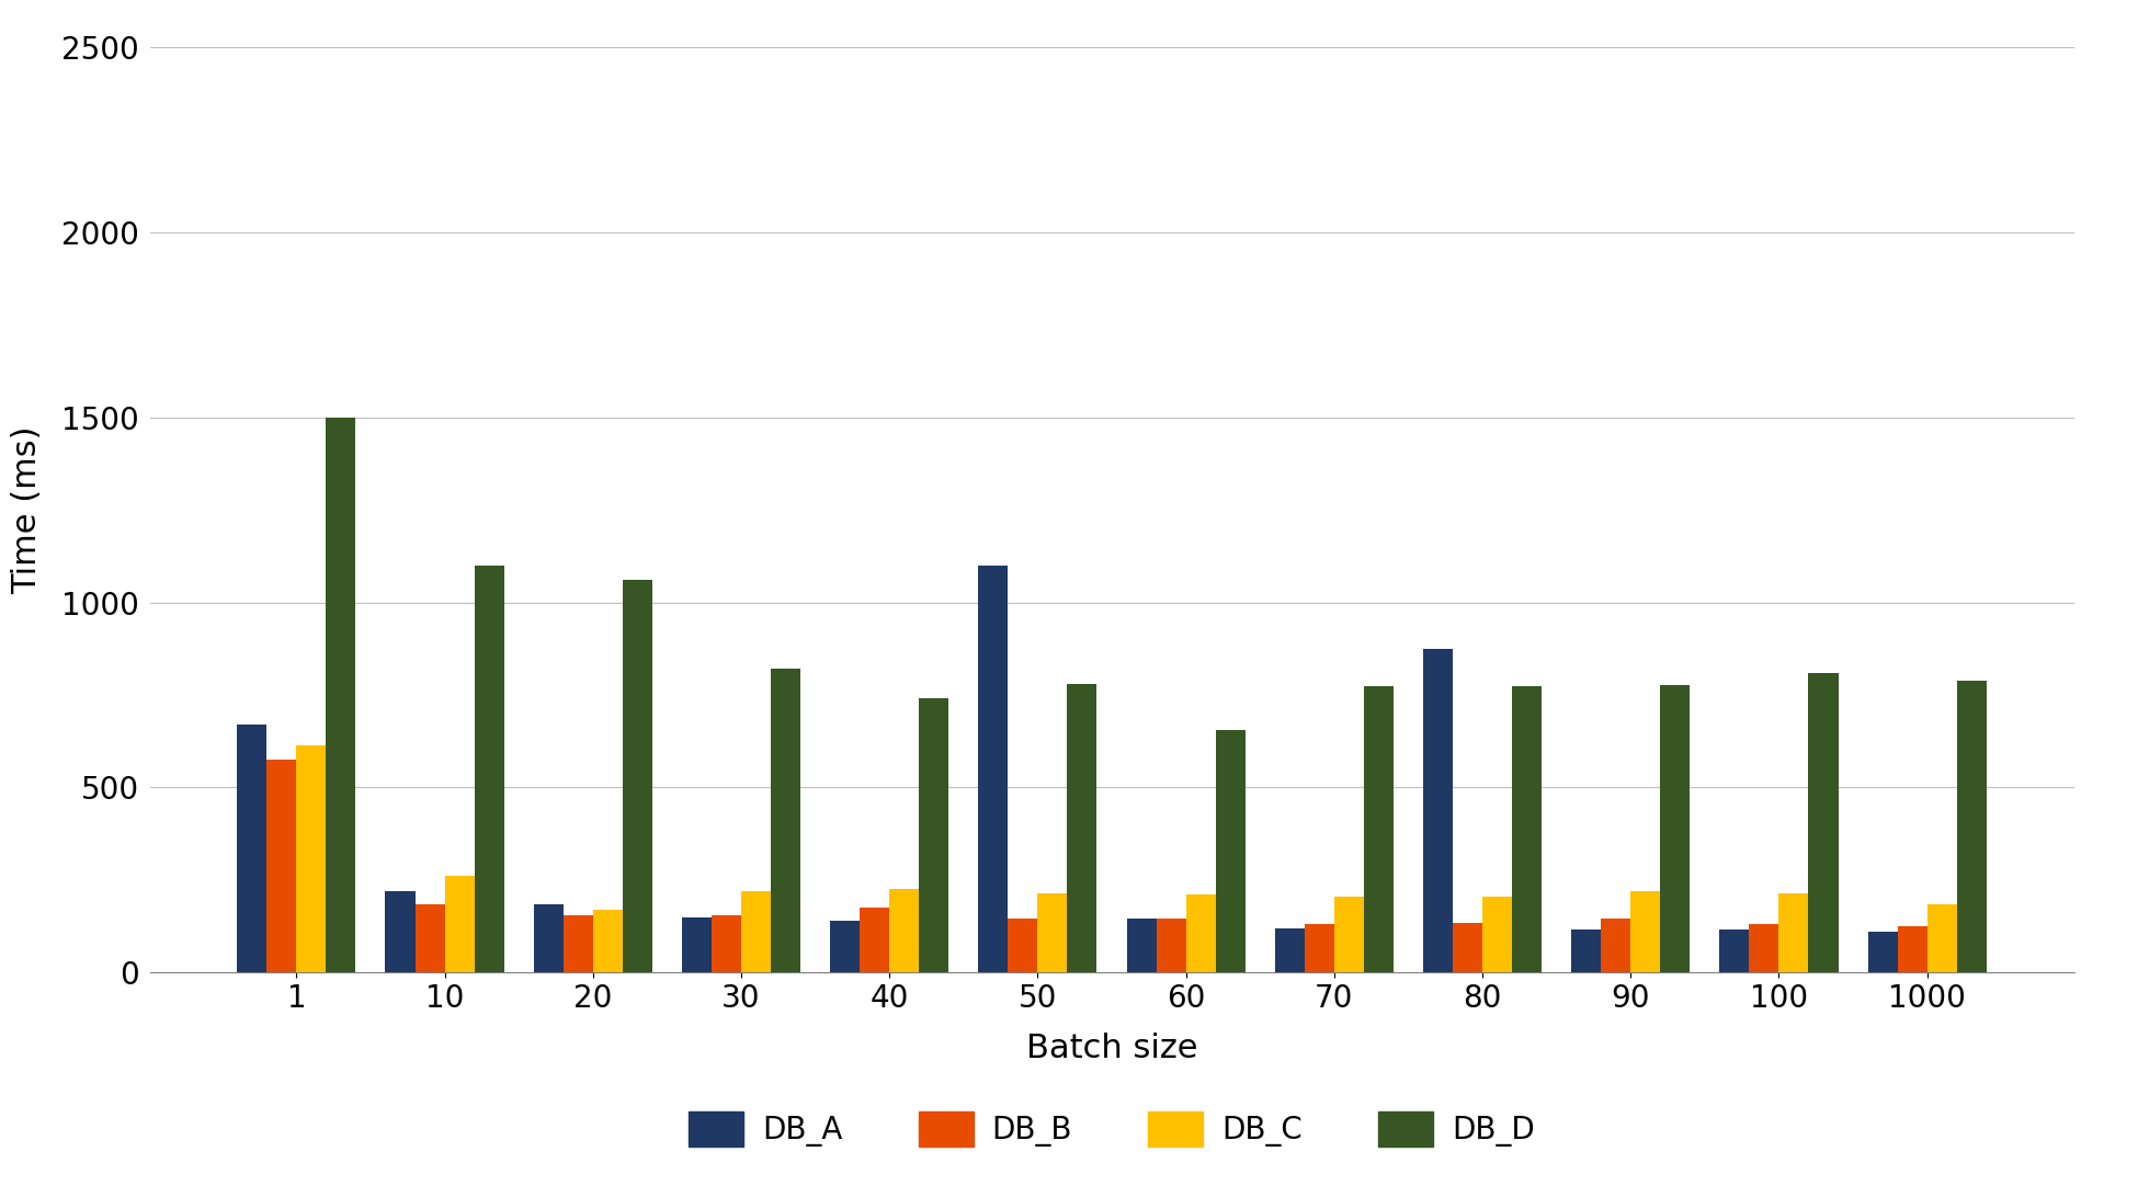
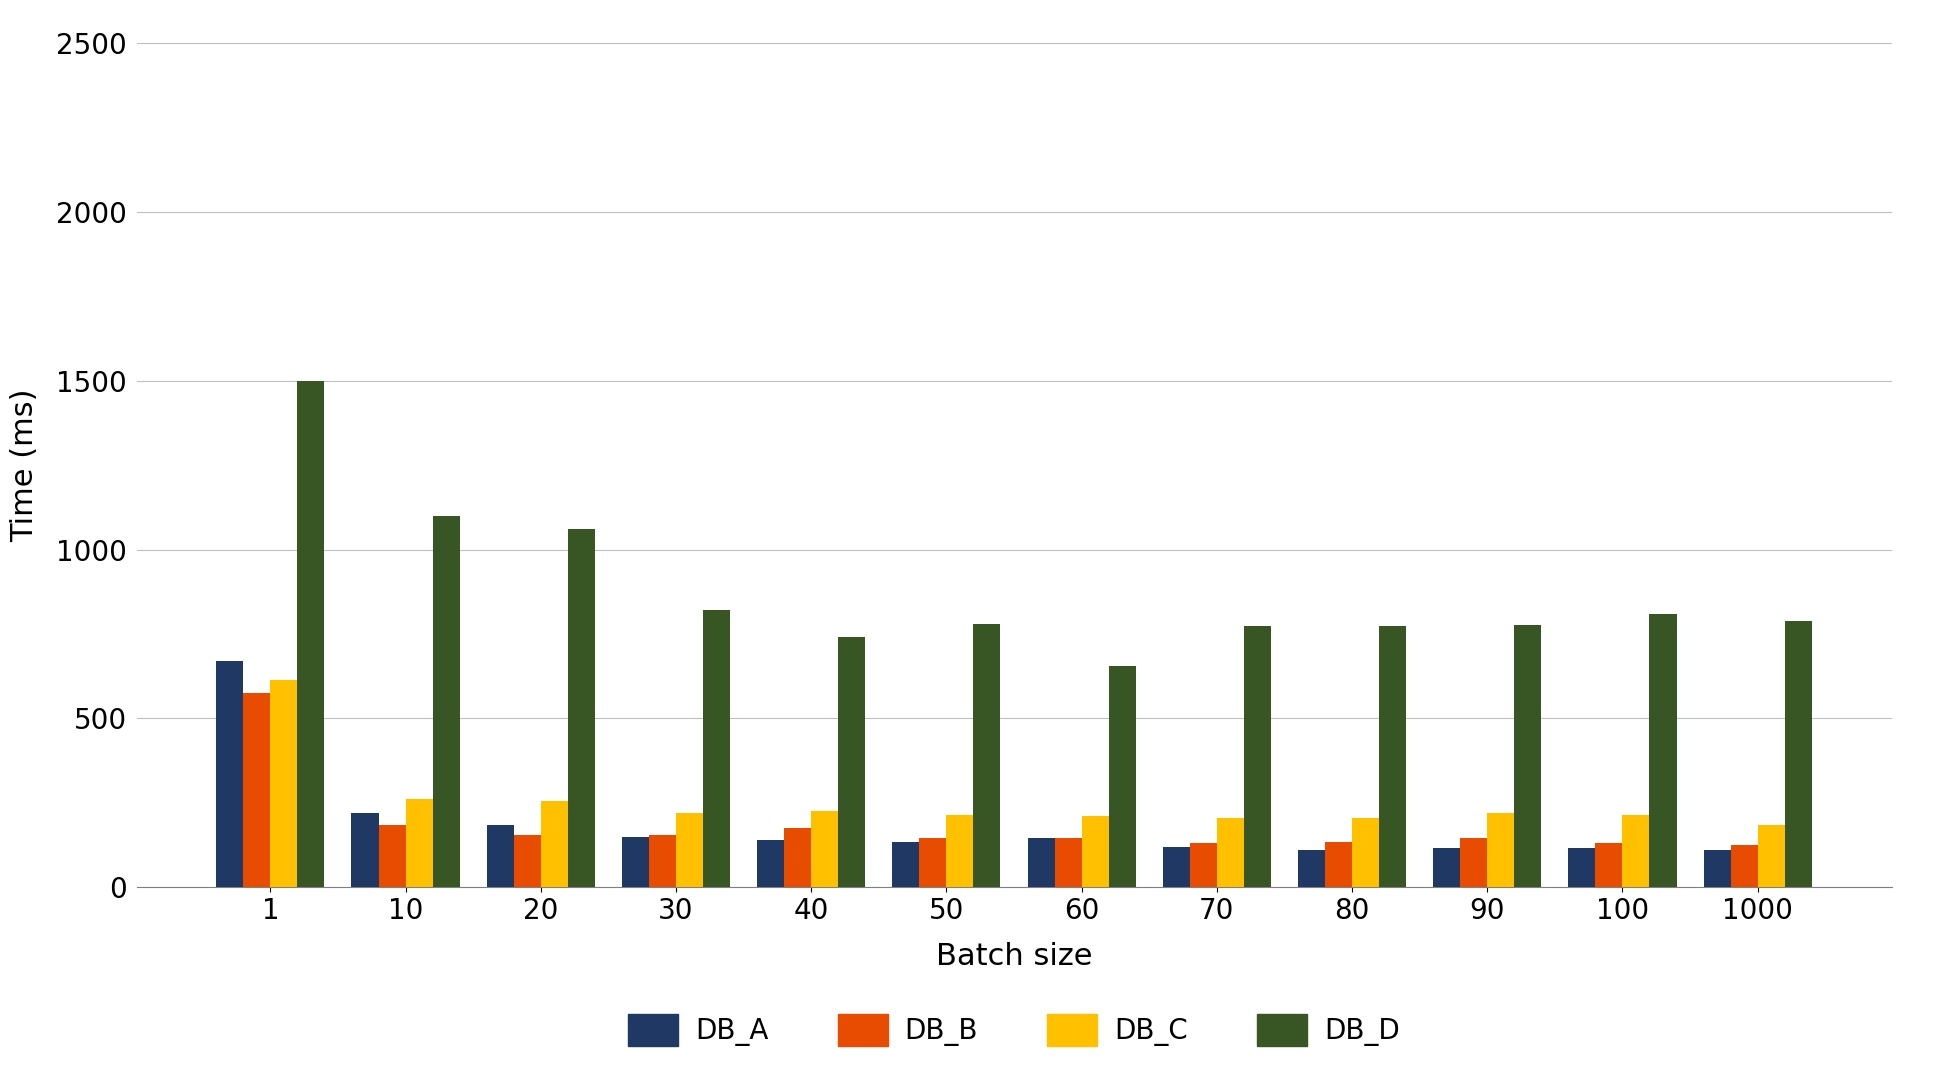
DB_C/20: 170 -> 255
DB_A/50: 1100 -> 135
DB_A/80: 875 -> 110
